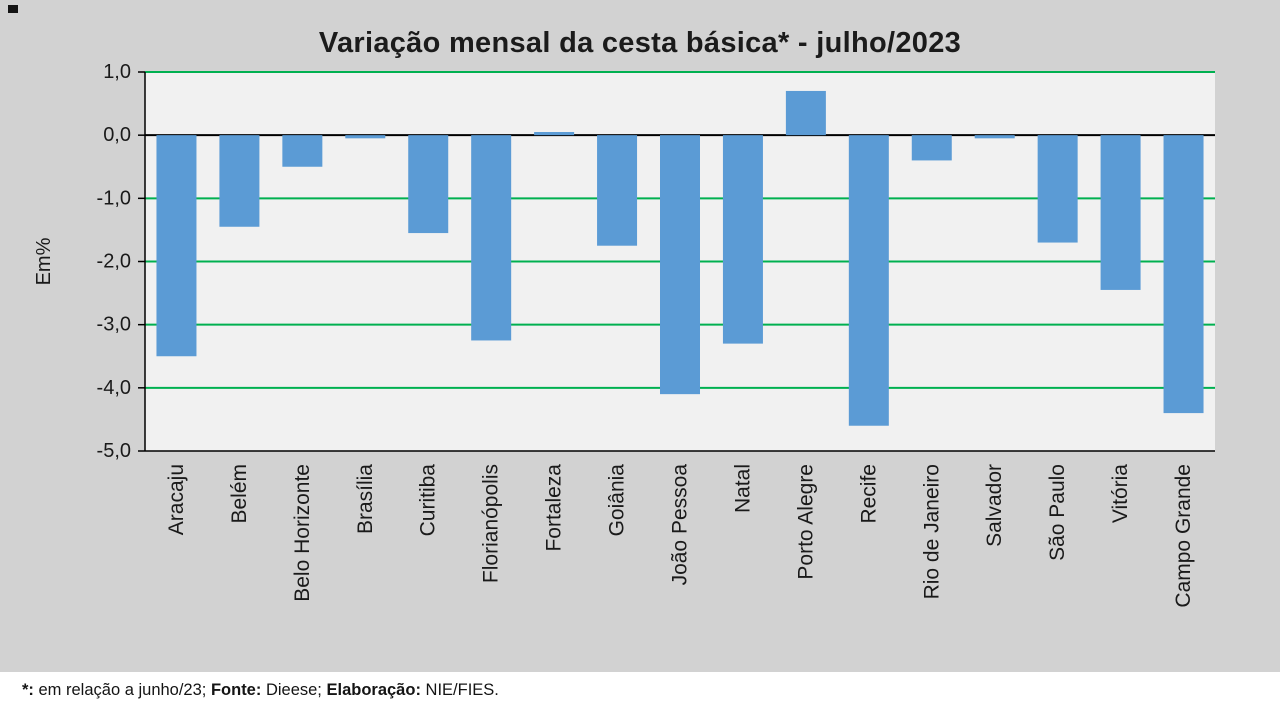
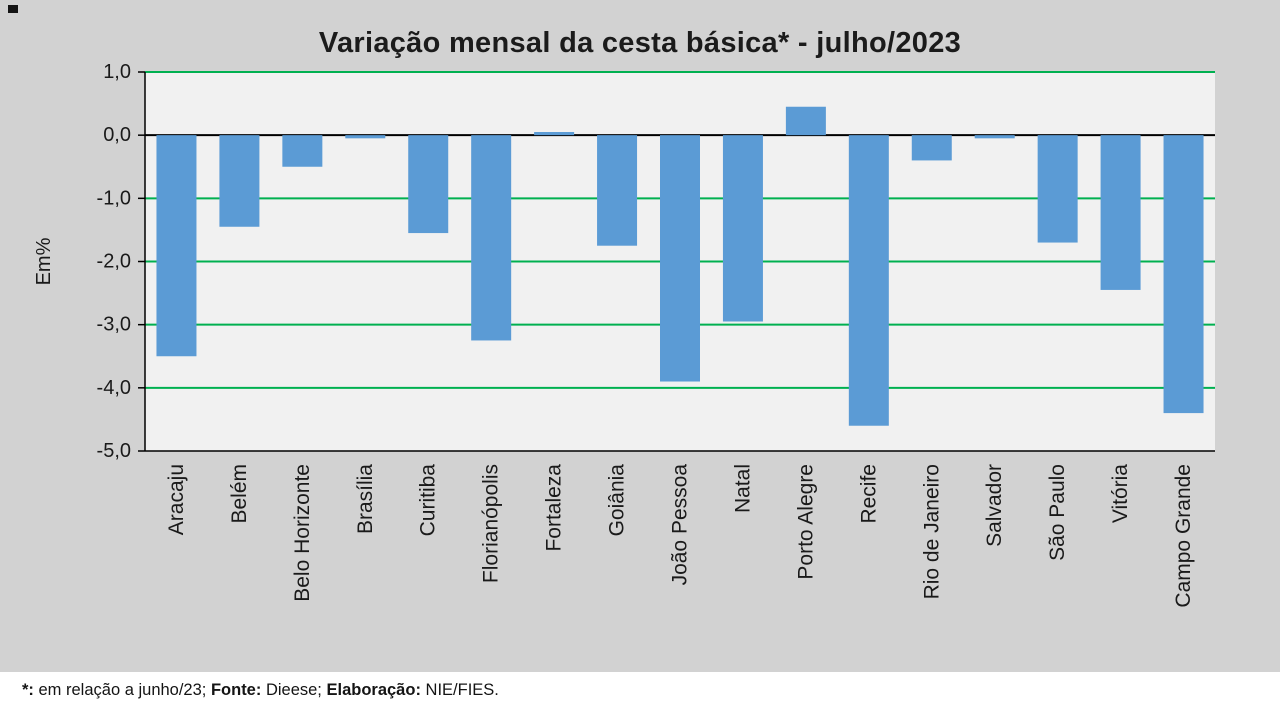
João Pessoa: -4,1 -> -3,9
Natal: -3,3 -> -3,0
Porto Alegre: 0,7 -> 0,5
